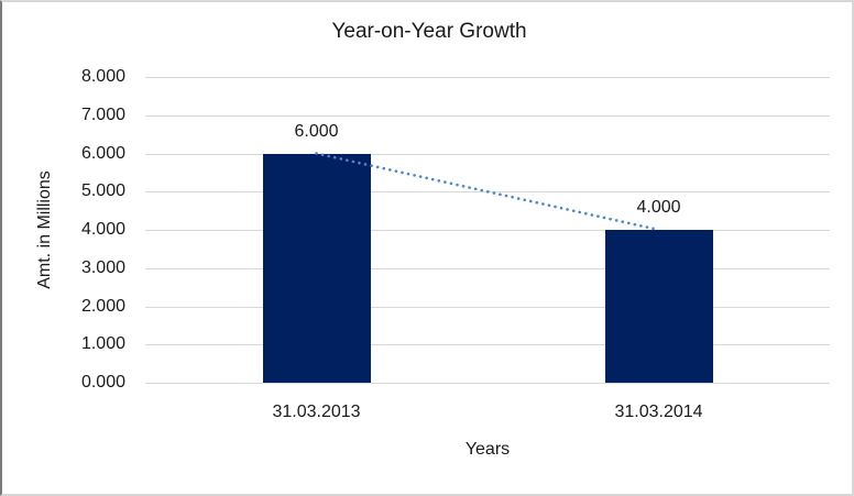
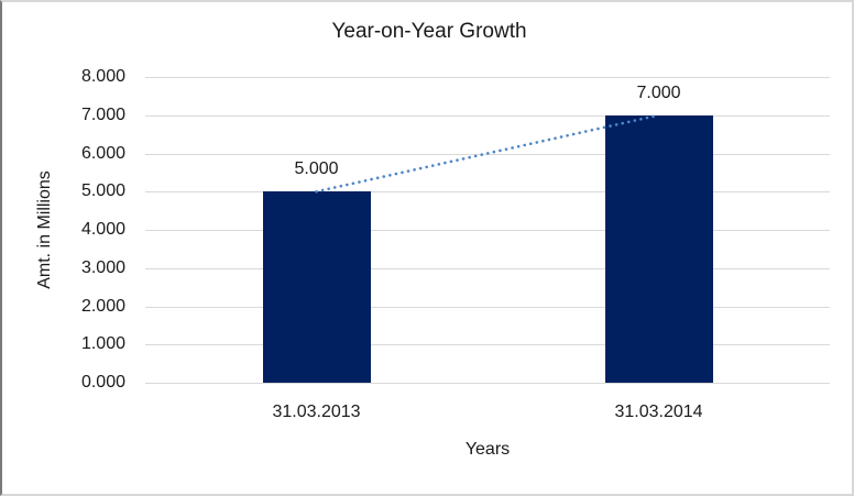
31.03.2013: 6.000 -> 5.000
31.03.2014: 4.000 -> 7.000
